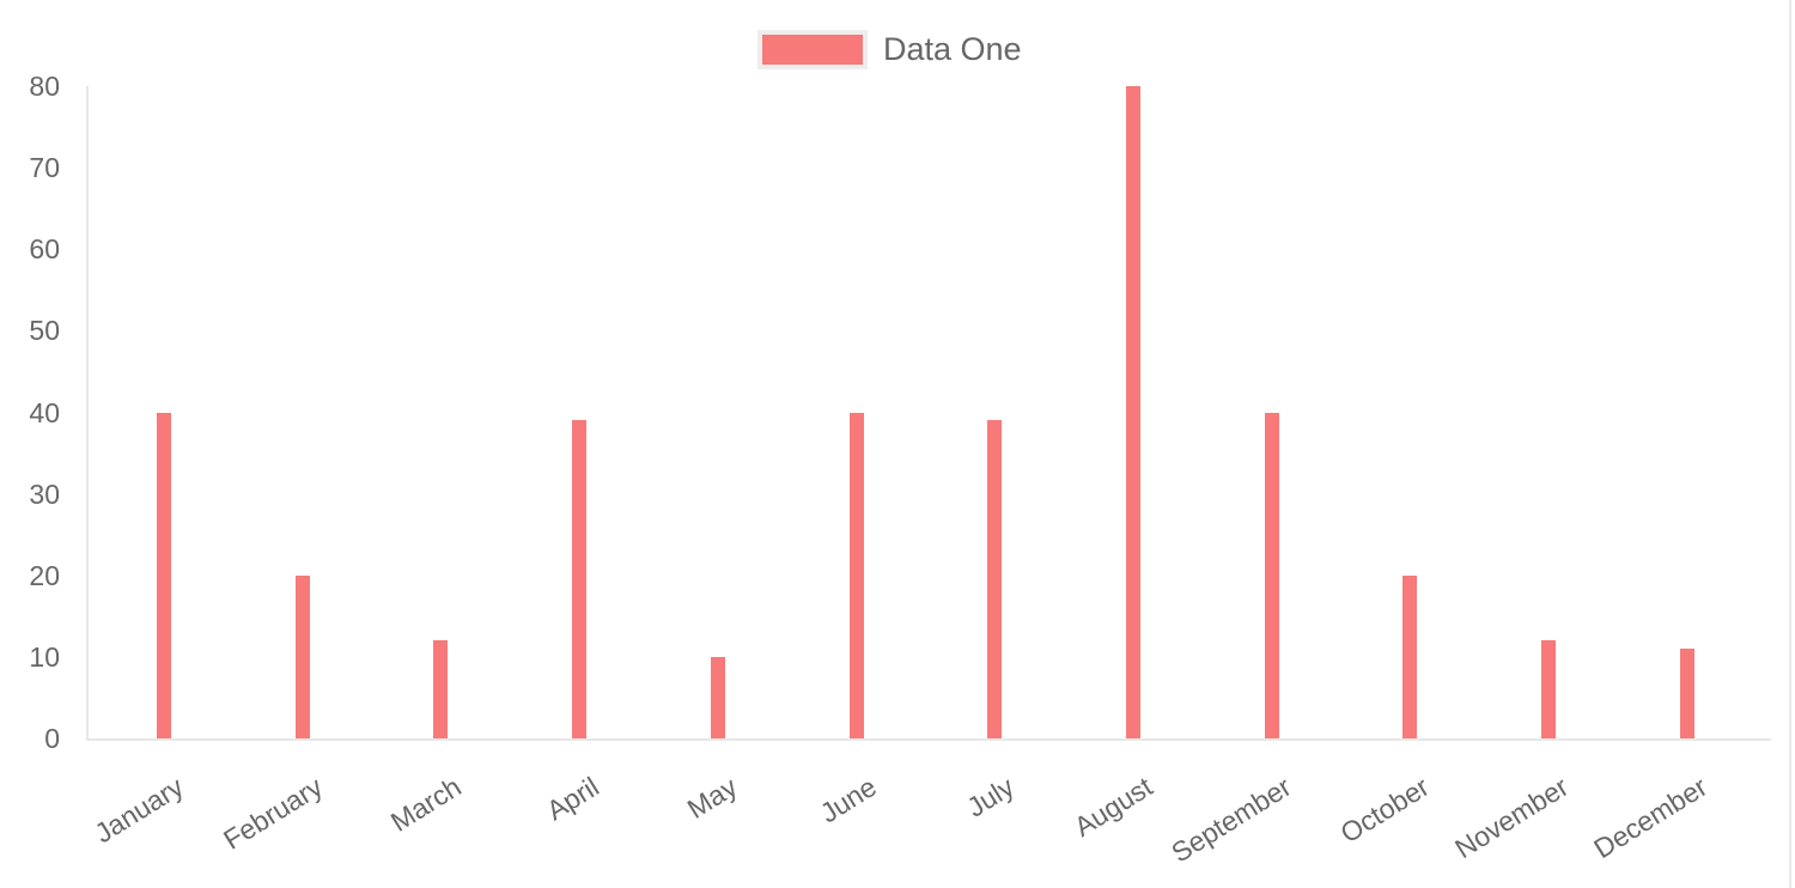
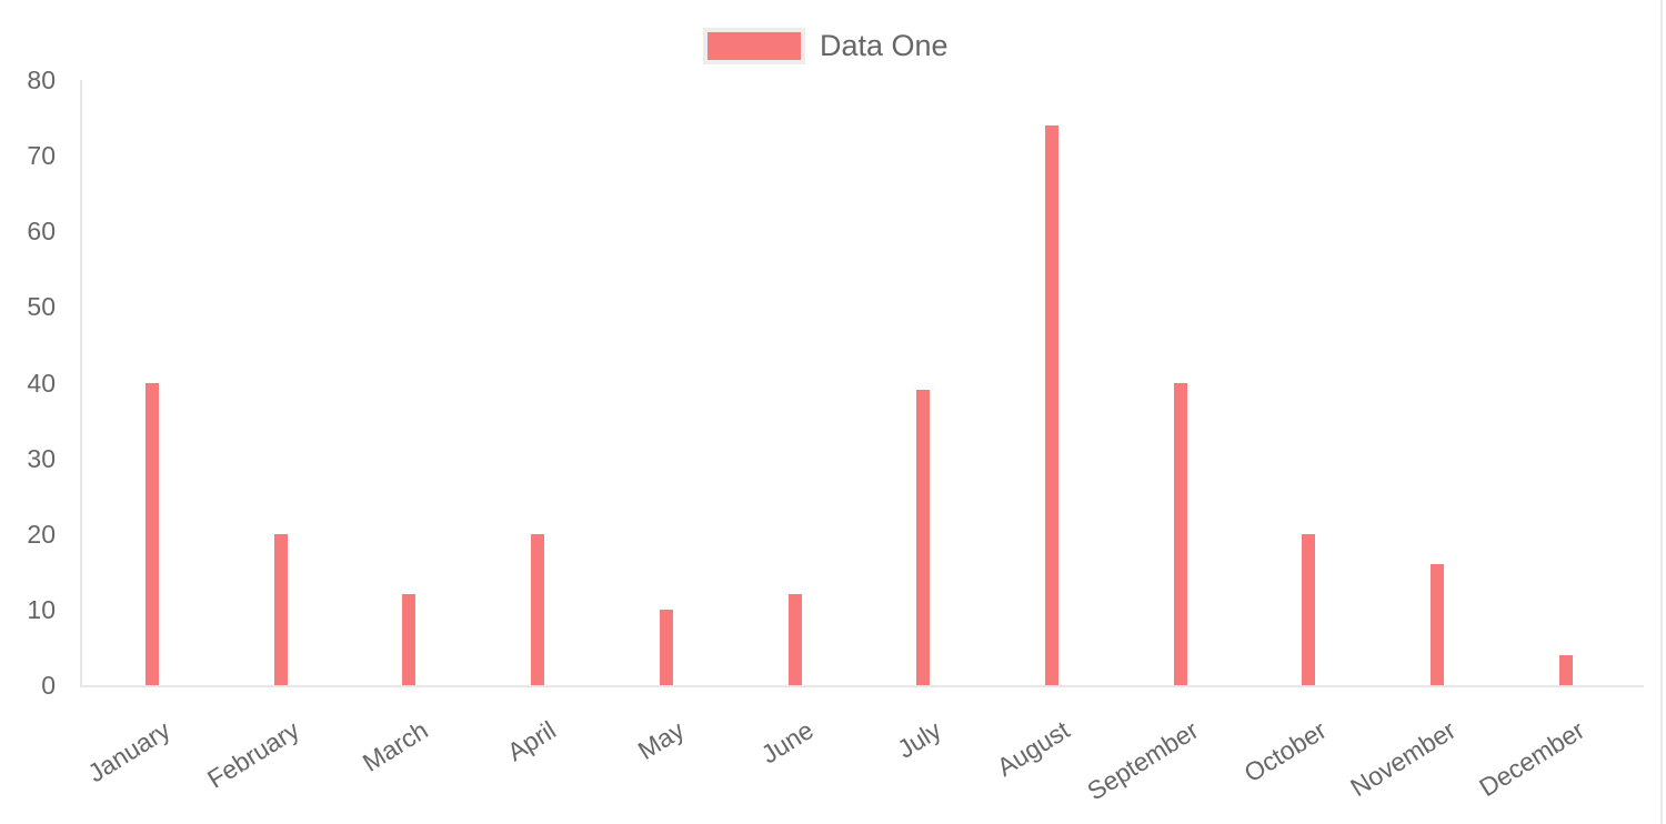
April: 39 -> 20
June: 40 -> 12
August: 80 -> 74
November: 12 -> 16
December: 11 -> 4
